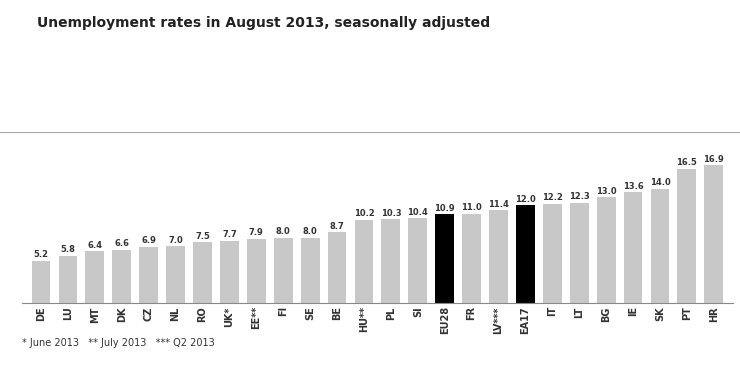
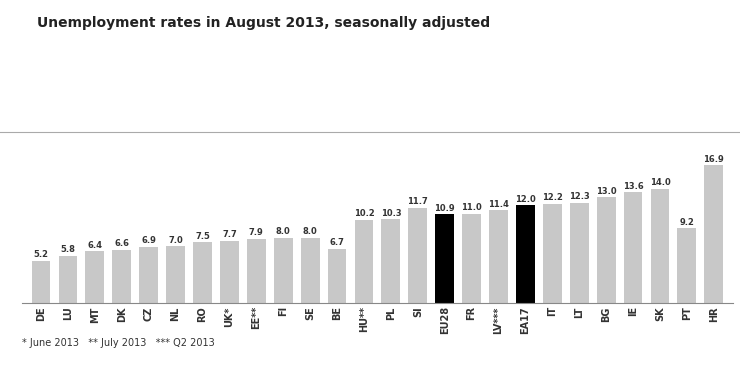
BE: 8.7 -> 6.7
SI: 10.4 -> 11.7
PT: 16.5 -> 9.2
